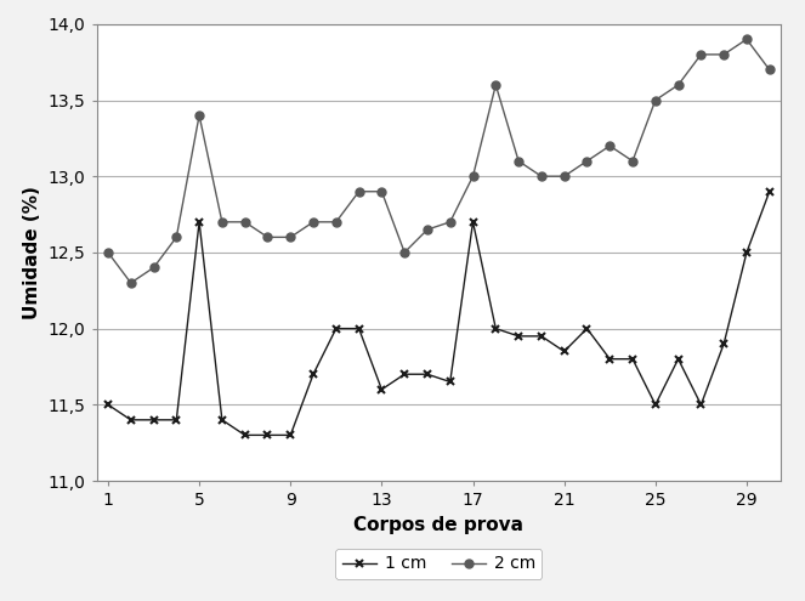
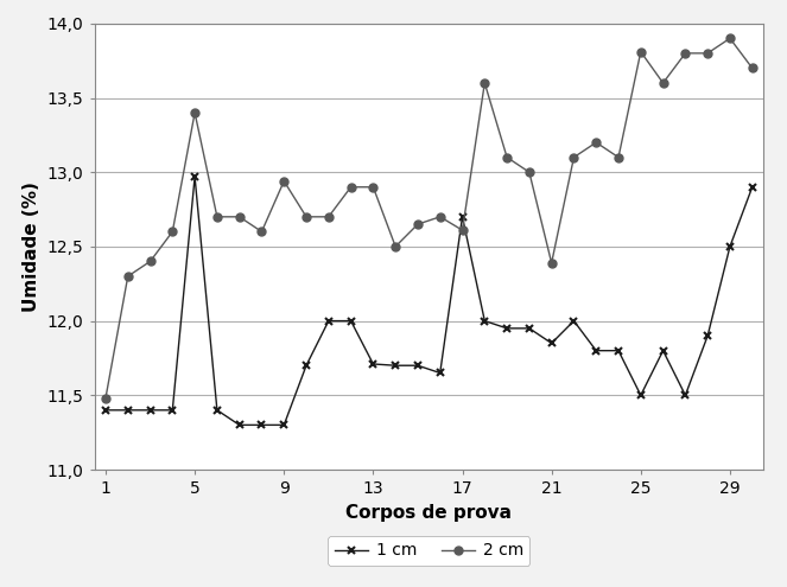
1 cm/1: 11,50 -> 11,40
2 cm/1: 12,50 -> 11,48
1 cm/5: 12,70 -> 12,97
2 cm/9: 12,60 -> 12,94
1 cm/13: 11,60 -> 11,71
2 cm/17: 13,00 -> 12,61
2 cm/21: 13,00 -> 12,39
2 cm/25: 13,50 -> 13,81
